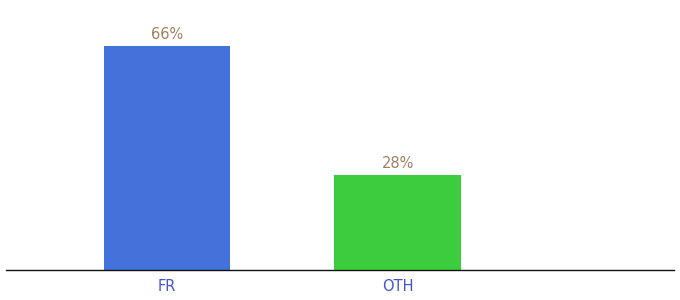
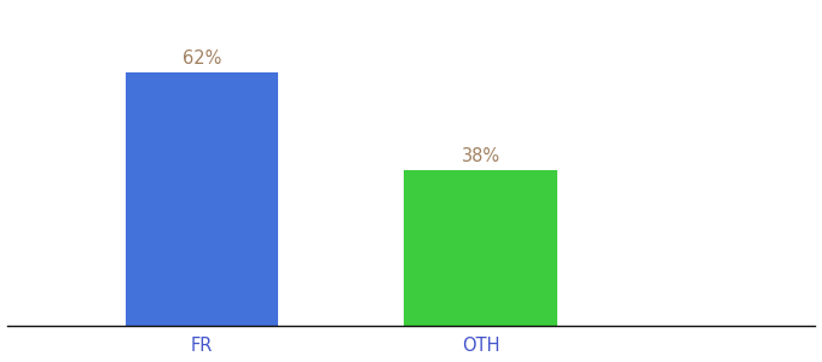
FR: 66% -> 62%
OTH: 28% -> 38%
